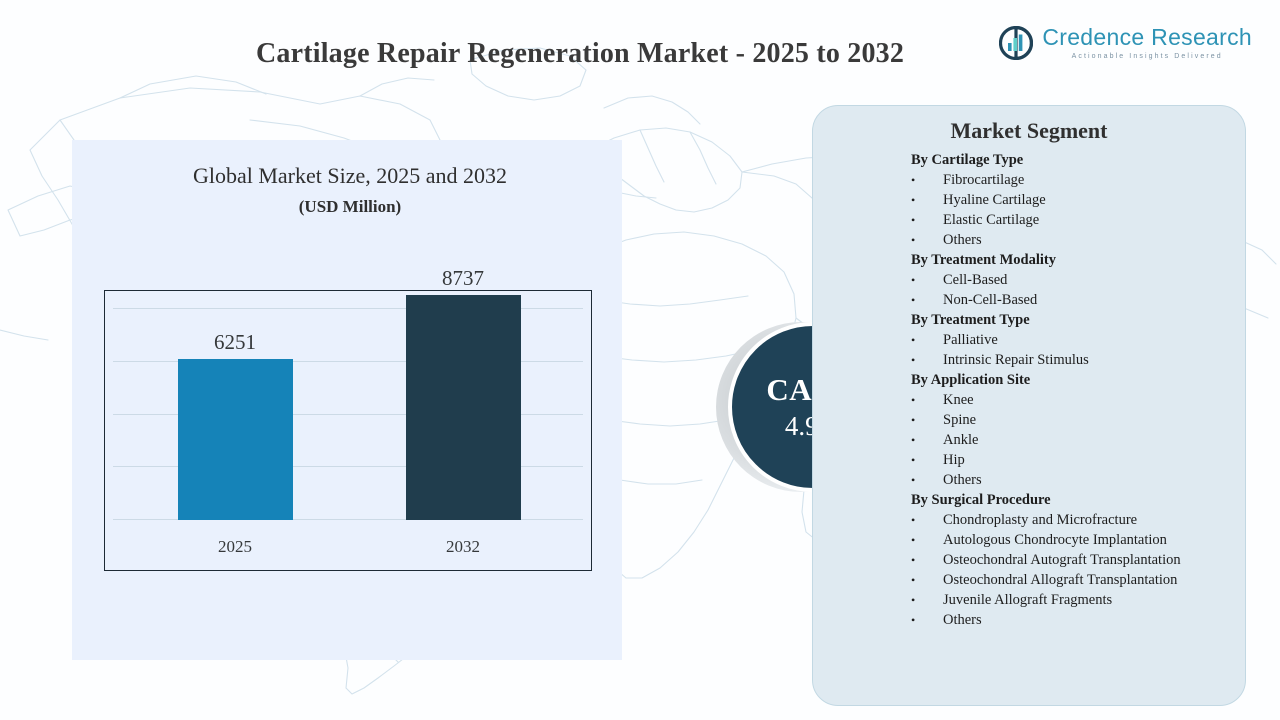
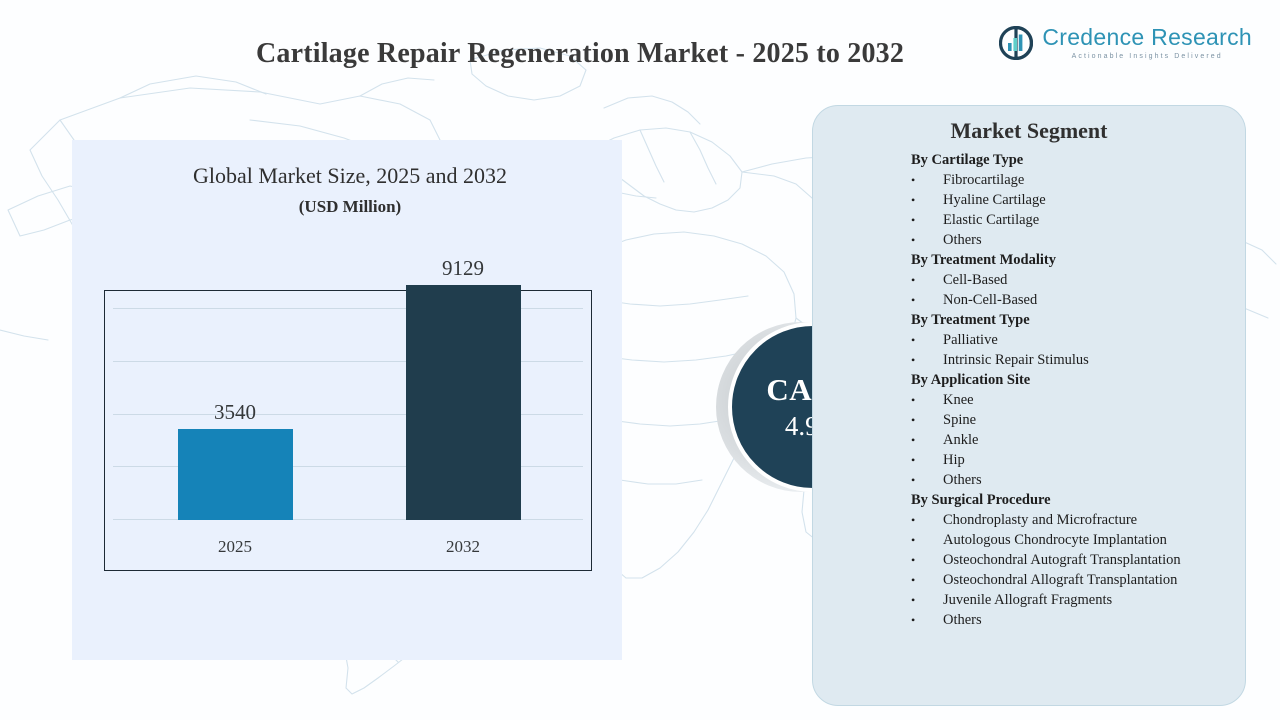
2025: 6251 -> 3540
2032: 8737 -> 9129
